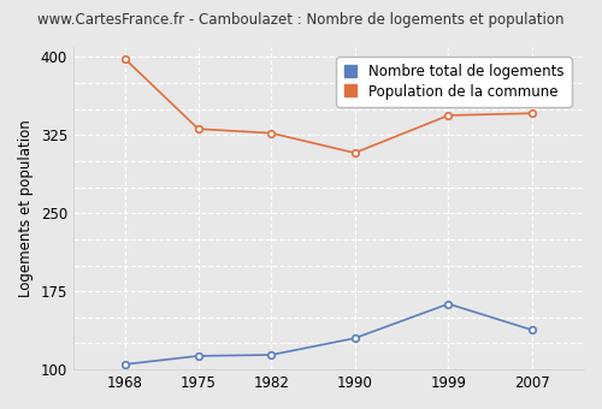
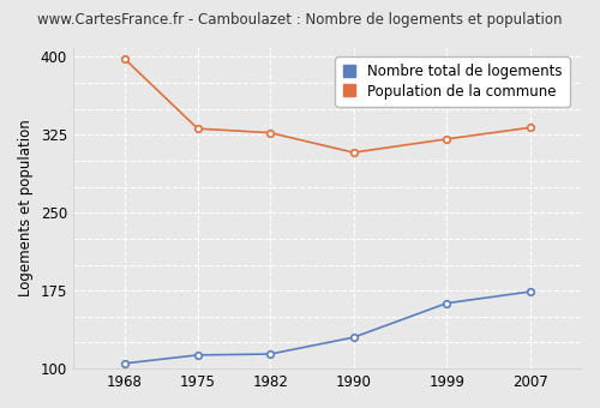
Population de la commune/1999: 344 -> 321
Nombre total de logements/2007: 138 -> 174
Population de la commune/2007: 346 -> 332
